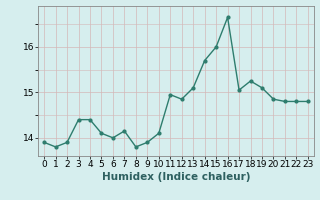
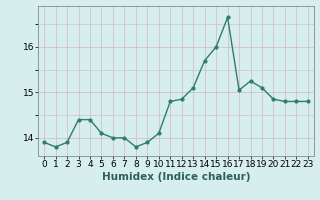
7: 14.15 -> 14.00
11: 14.95 -> 14.80
